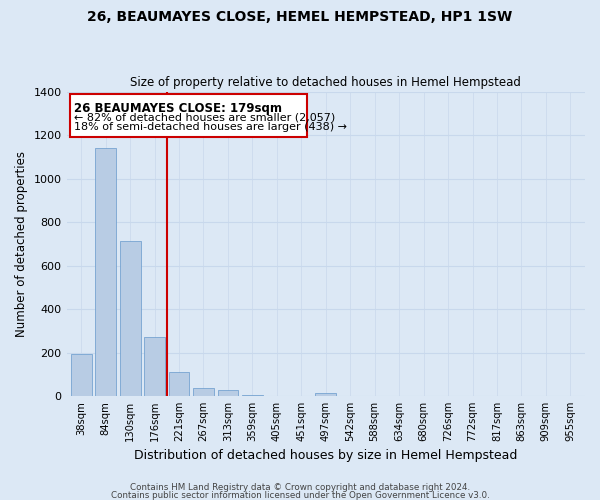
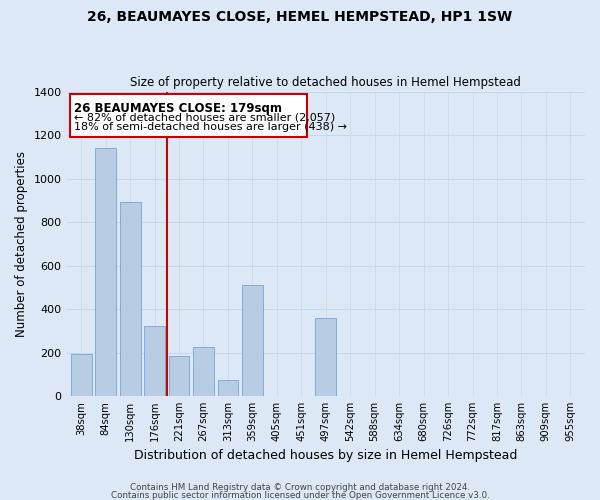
130sqm: 714 -> 895
176sqm: 271 -> 320
221sqm: 110 -> 185
267sqm: 37 -> 225
313sqm: 27 -> 75
359sqm: 6 -> 510
497sqm: 13 -> 360
